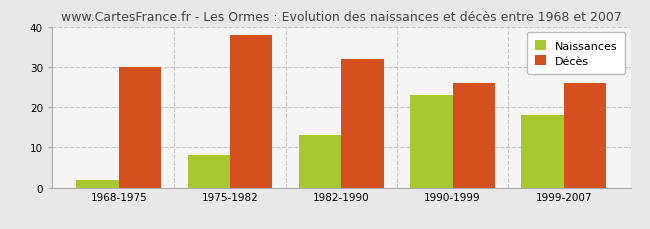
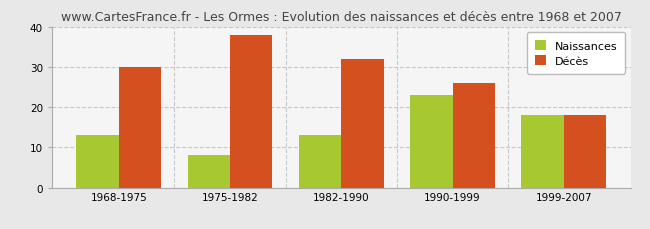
Naissances/1968-1975: 2 -> 13
Décès/1999-2007: 26 -> 18
